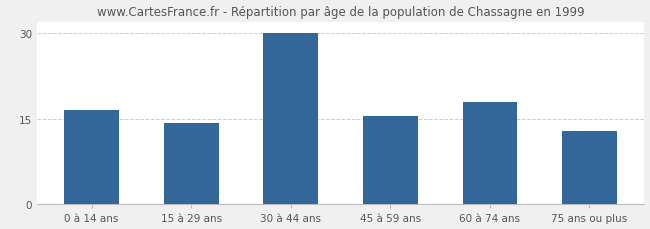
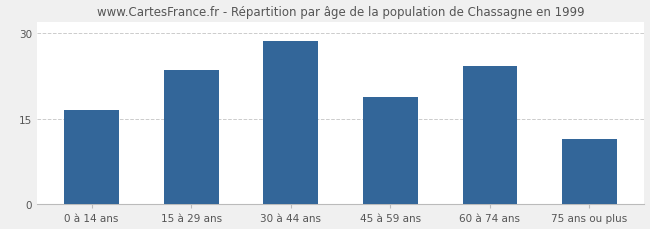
15 à 29 ans: 14.3 -> 23.6
30 à 44 ans: 30.0 -> 28.6
45 à 59 ans: 15.4 -> 18.8
60 à 74 ans: 18.0 -> 24.2
75 ans ou plus: 12.8 -> 11.4
